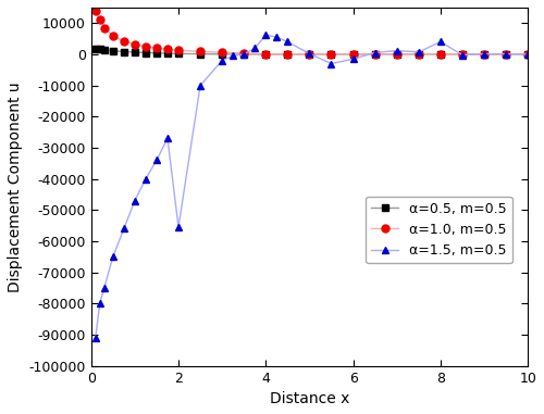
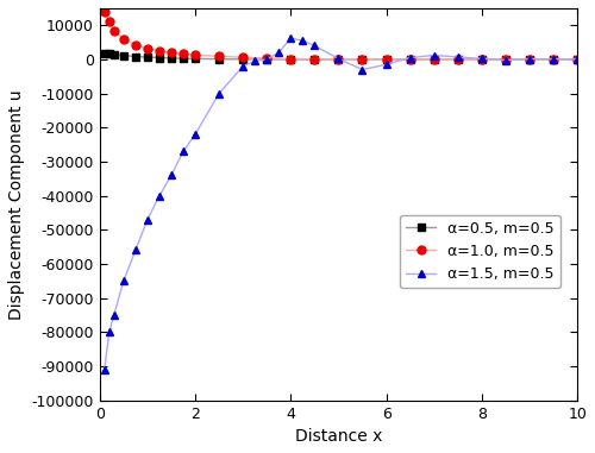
α=1.5, m=0.5/2: -55500 -> -22000
α=1.5, m=0.5/8: 4000 -> 200
